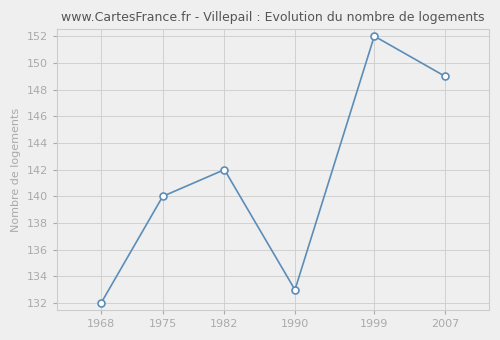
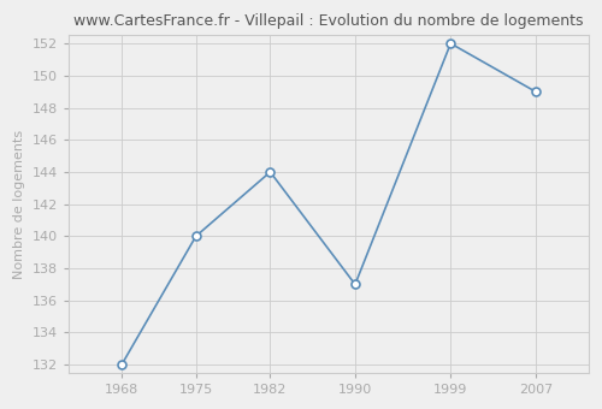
1982: 142 -> 144
1990: 133 -> 137
